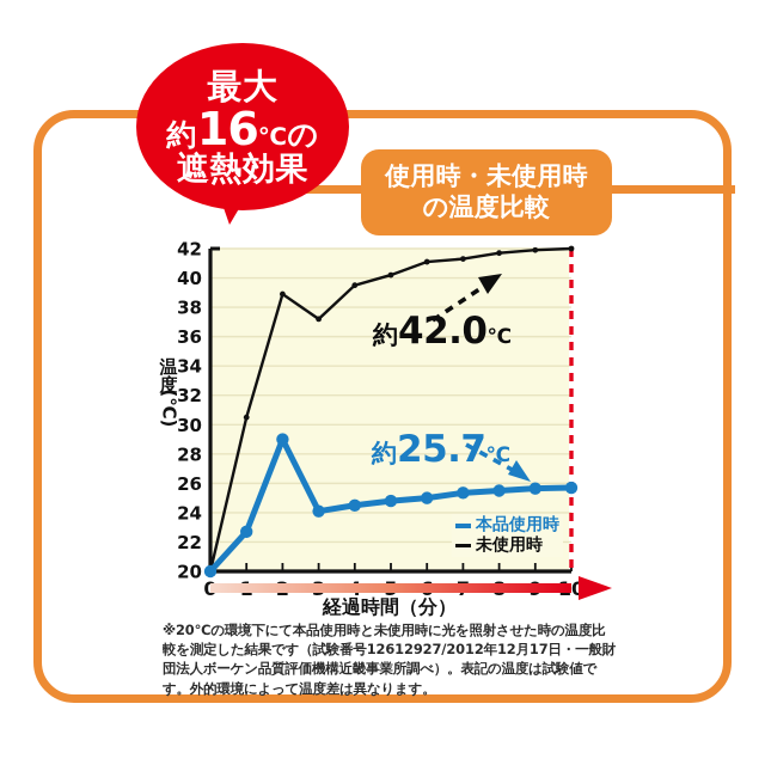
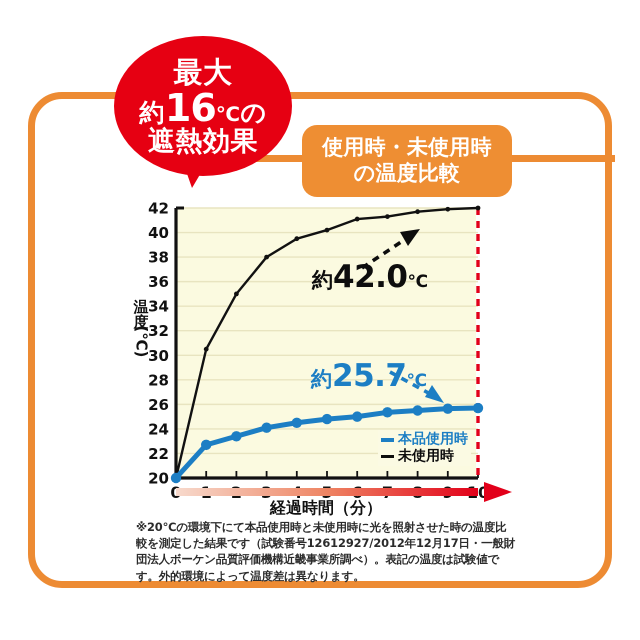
未使用時/2: 38.9 -> 35.0
本品使用時/2: 29.0 -> 23.4
未使用時/3: 37.2 -> 38.0
